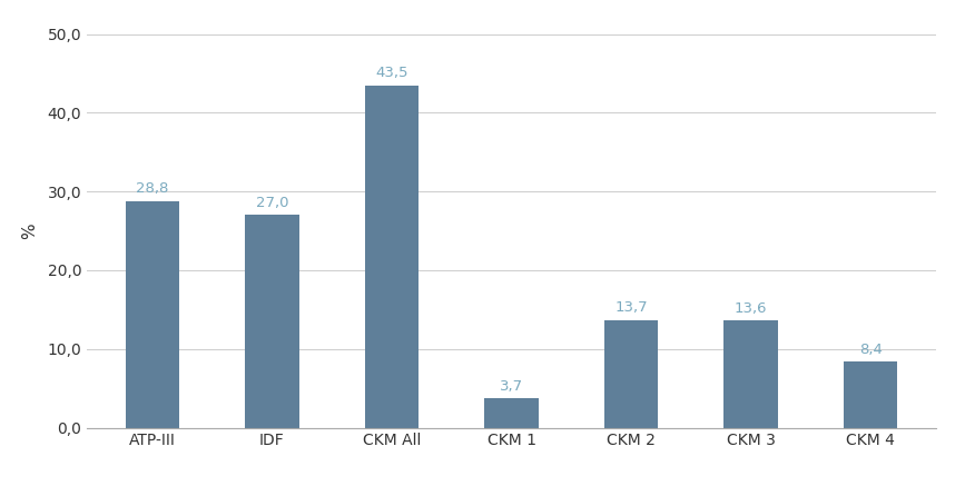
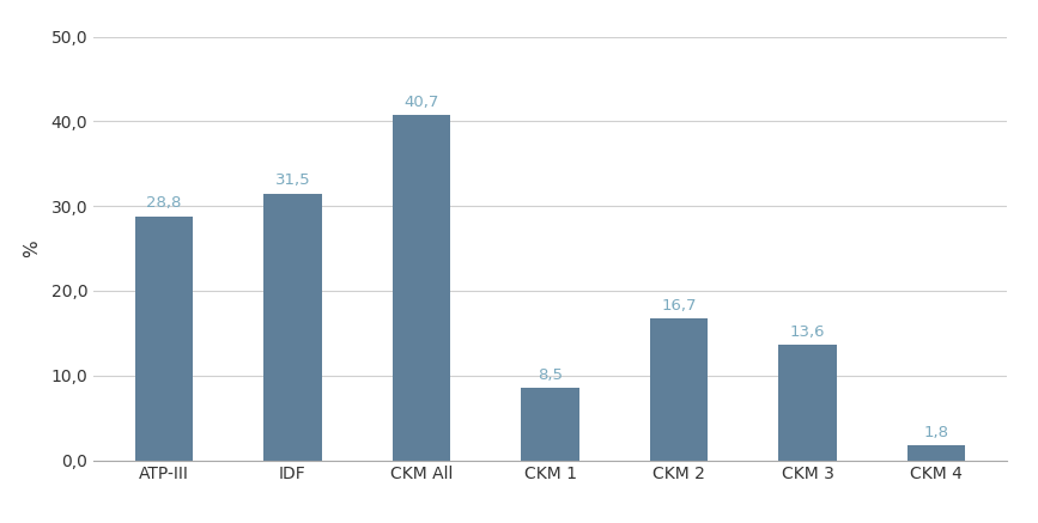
IDF: 27,0 -> 31,5
CKM All: 43,5 -> 40,7
CKM 1: 3,7 -> 8,5
CKM 2: 13,7 -> 16,7
CKM 4: 8,4 -> 1,8
